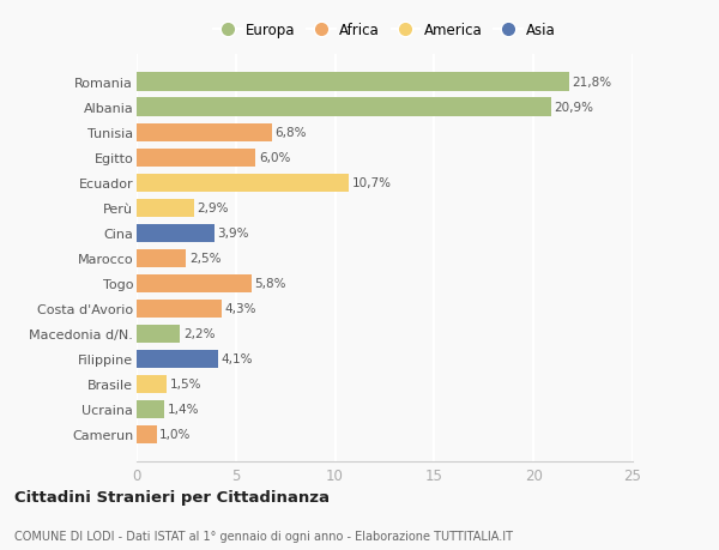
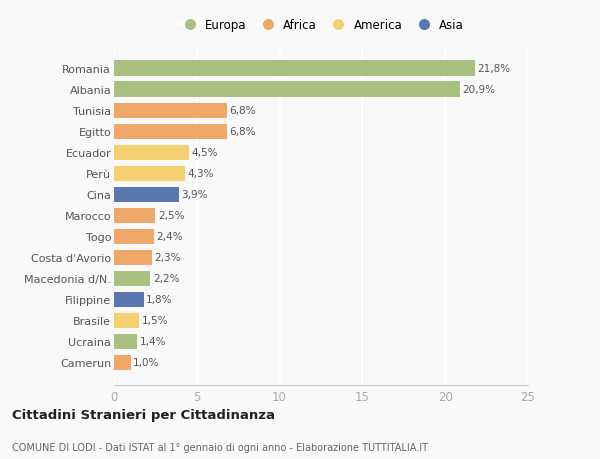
Egitto: 6,0% -> 6,8%
Ecuador: 10,7% -> 4,5%
Perù: 2,9% -> 4,3%
Togo: 5,8% -> 2,4%
Costa d'Avorio: 4,3% -> 2,3%
Filippine: 4,1% -> 1,8%
